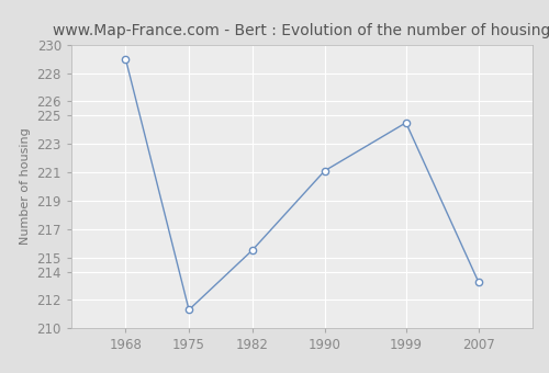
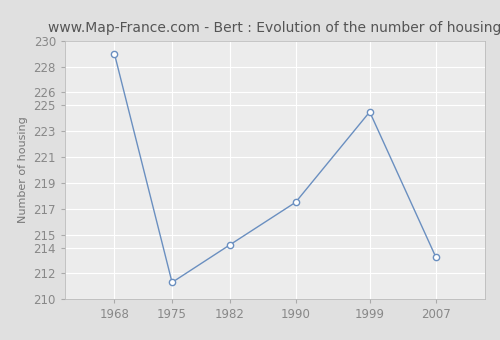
1982: 215.5 -> 214.2
1990: 221.1 -> 217.5
